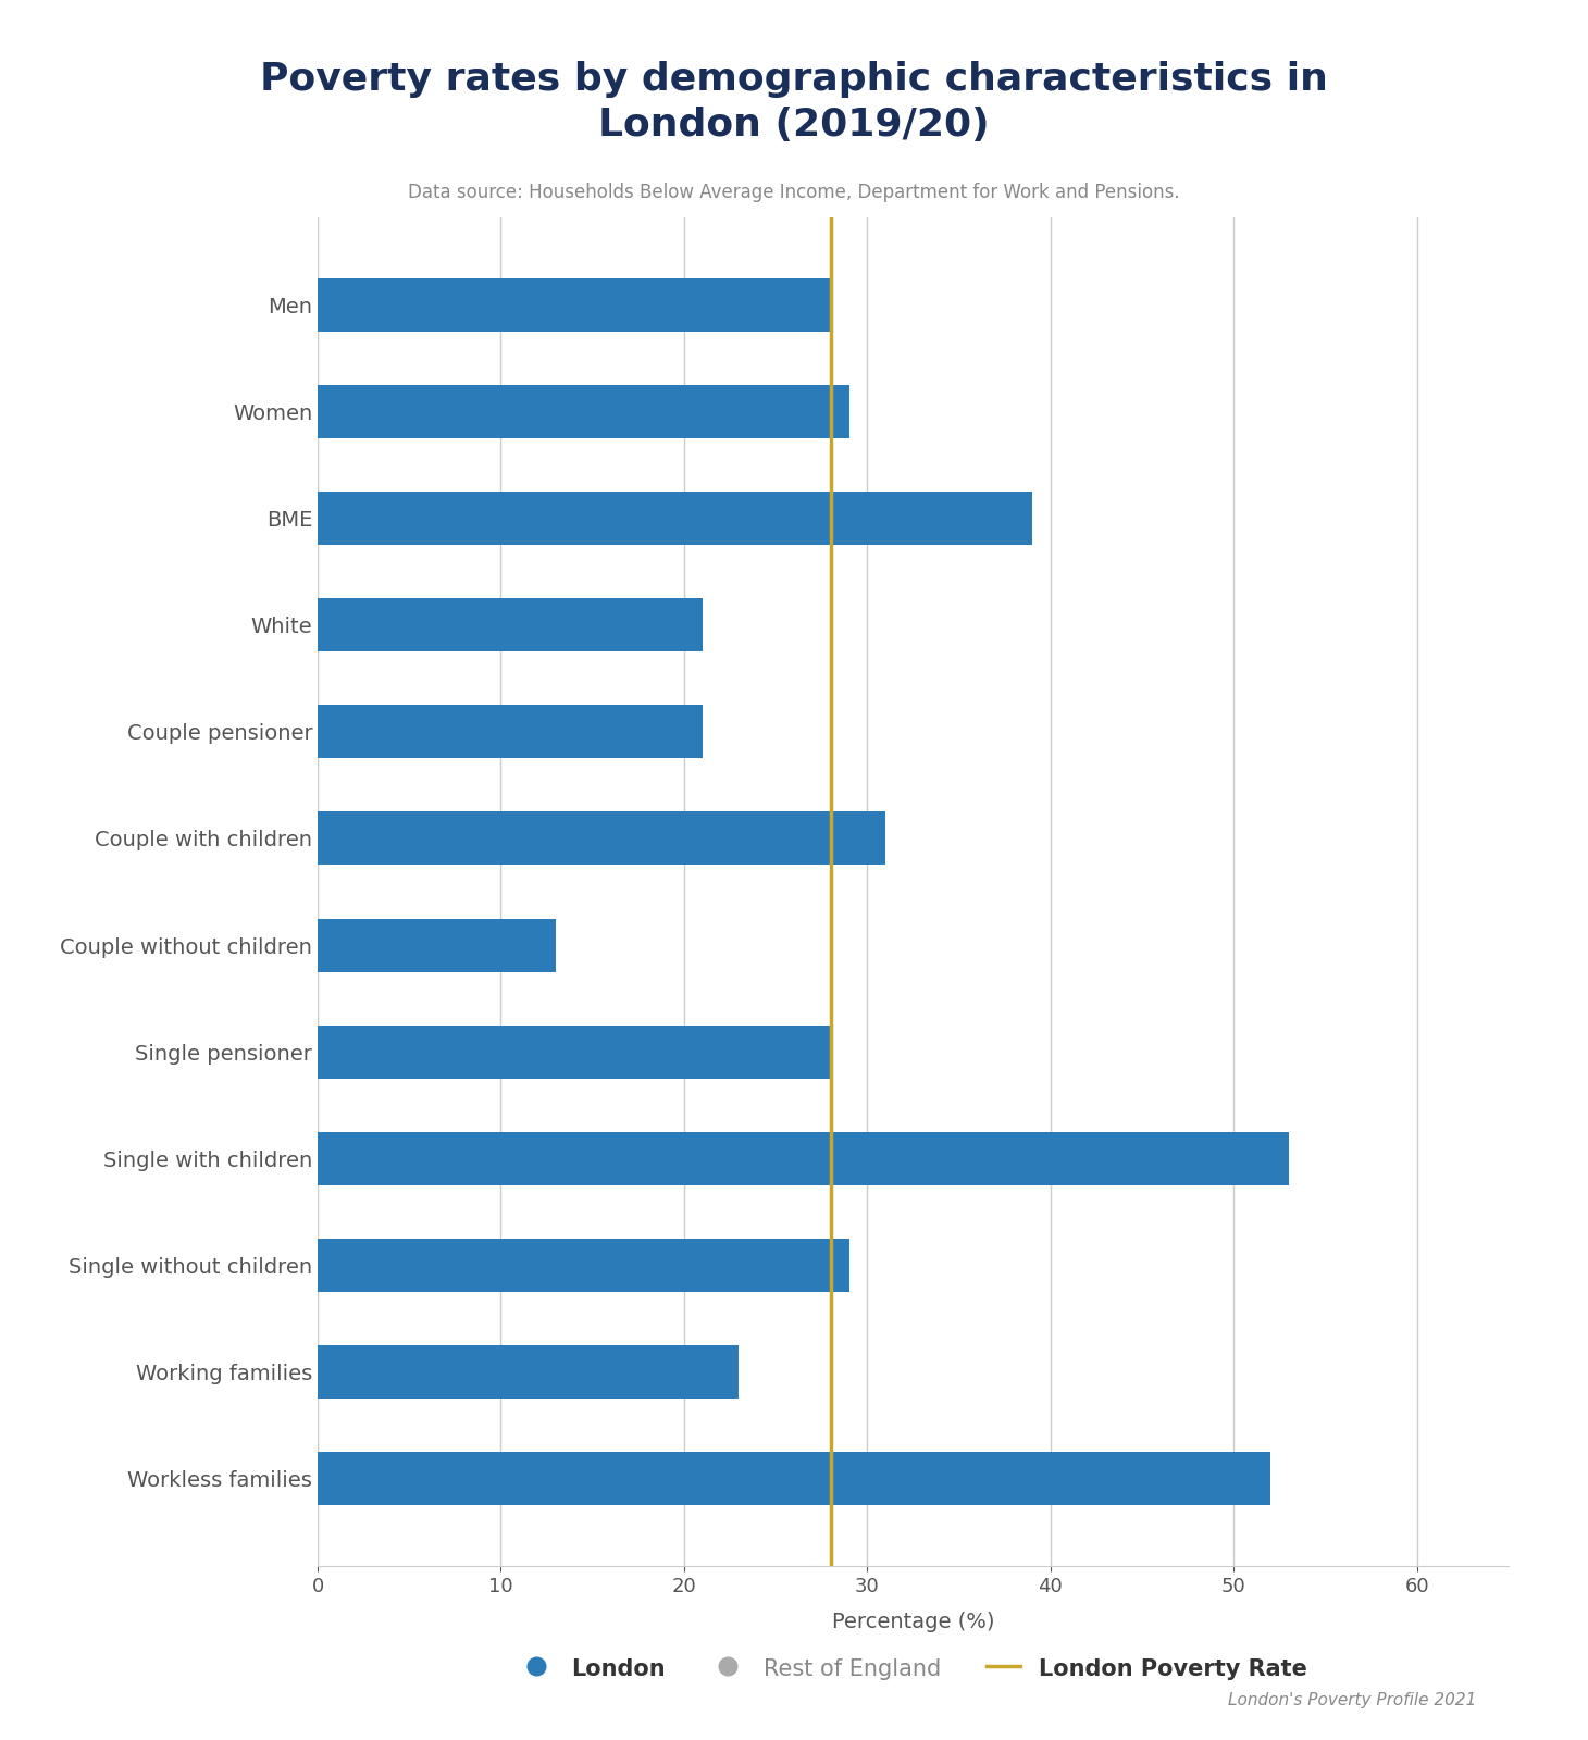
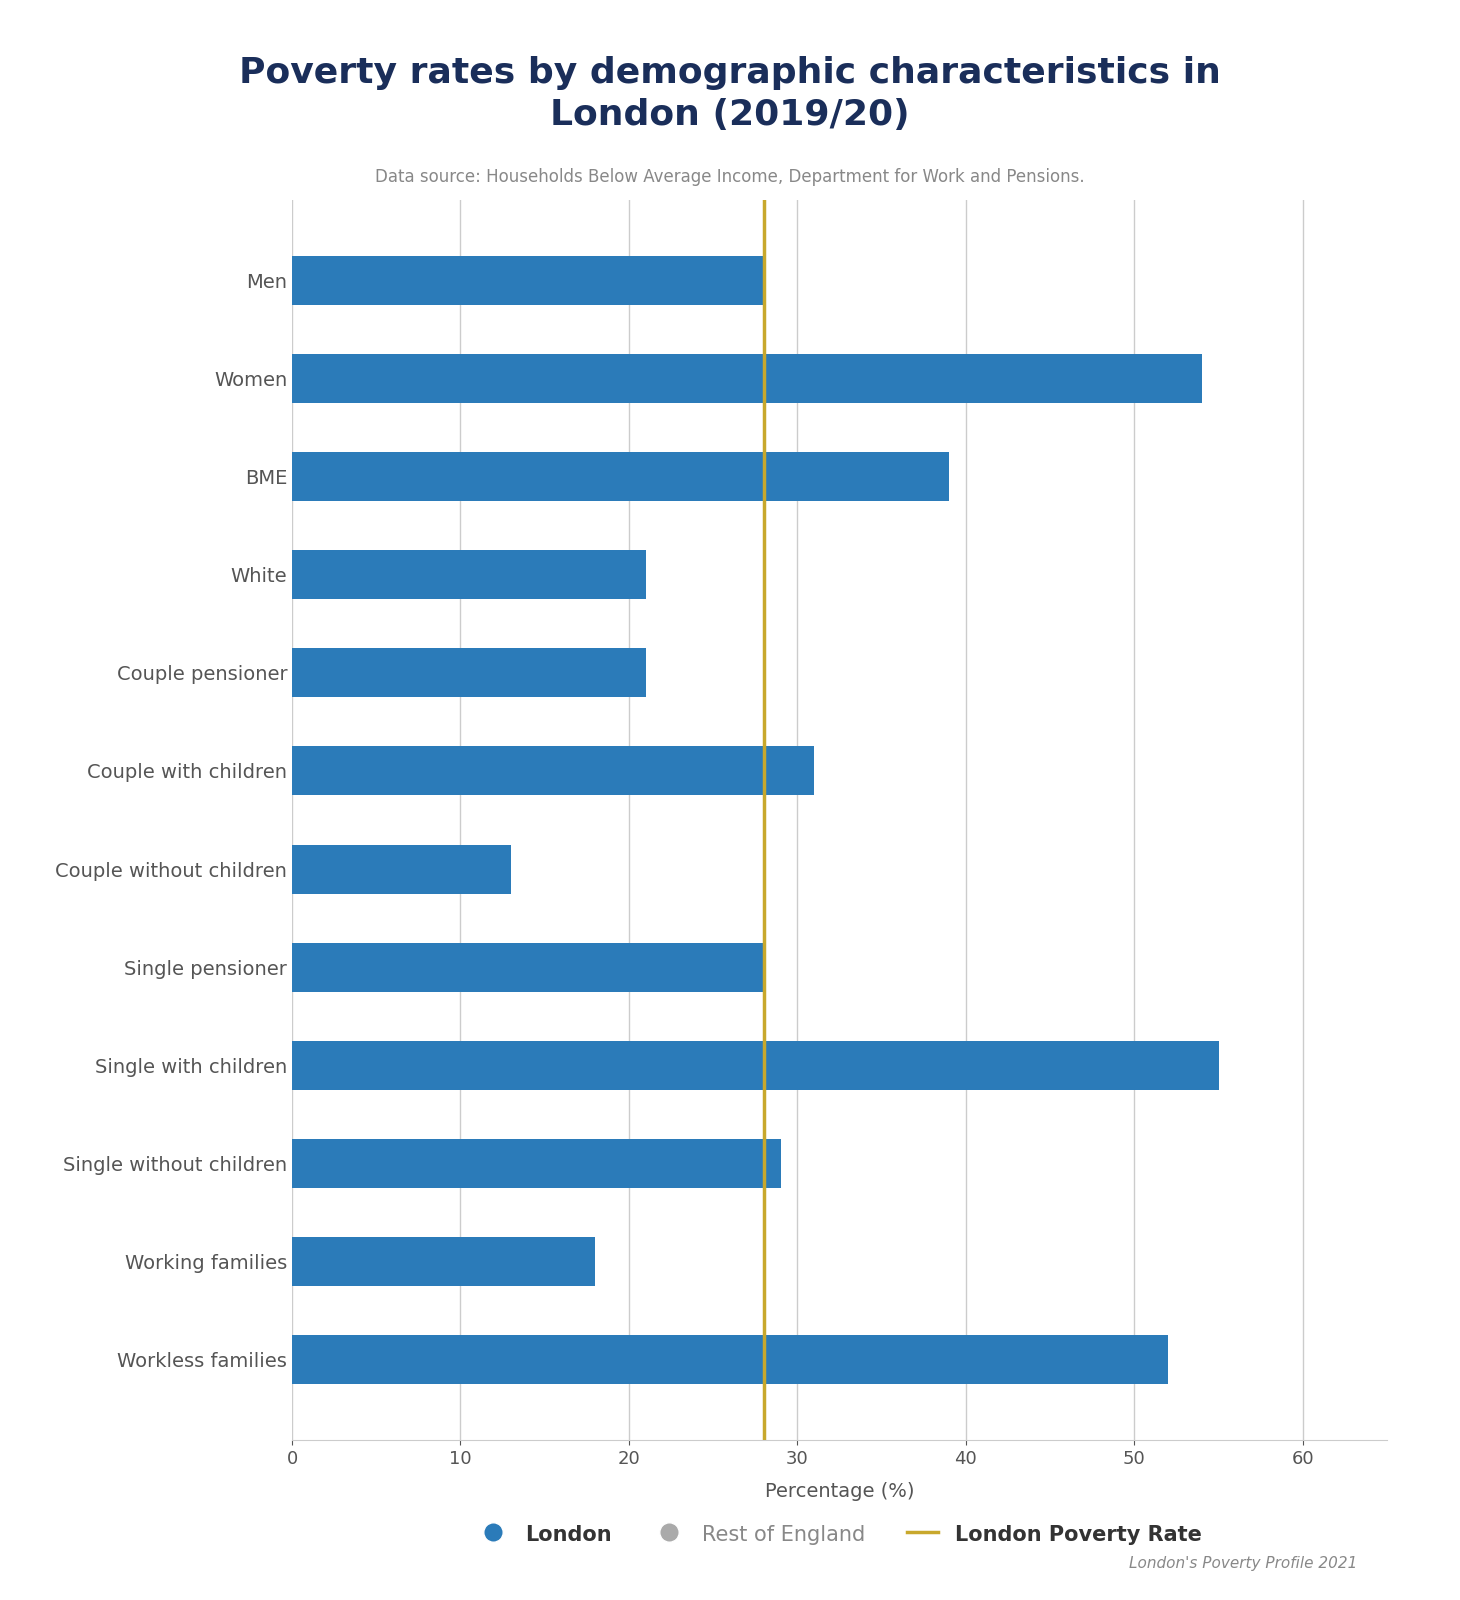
Women: 29 -> 54
Single with children: 53 -> 55
Working families: 23 -> 18
